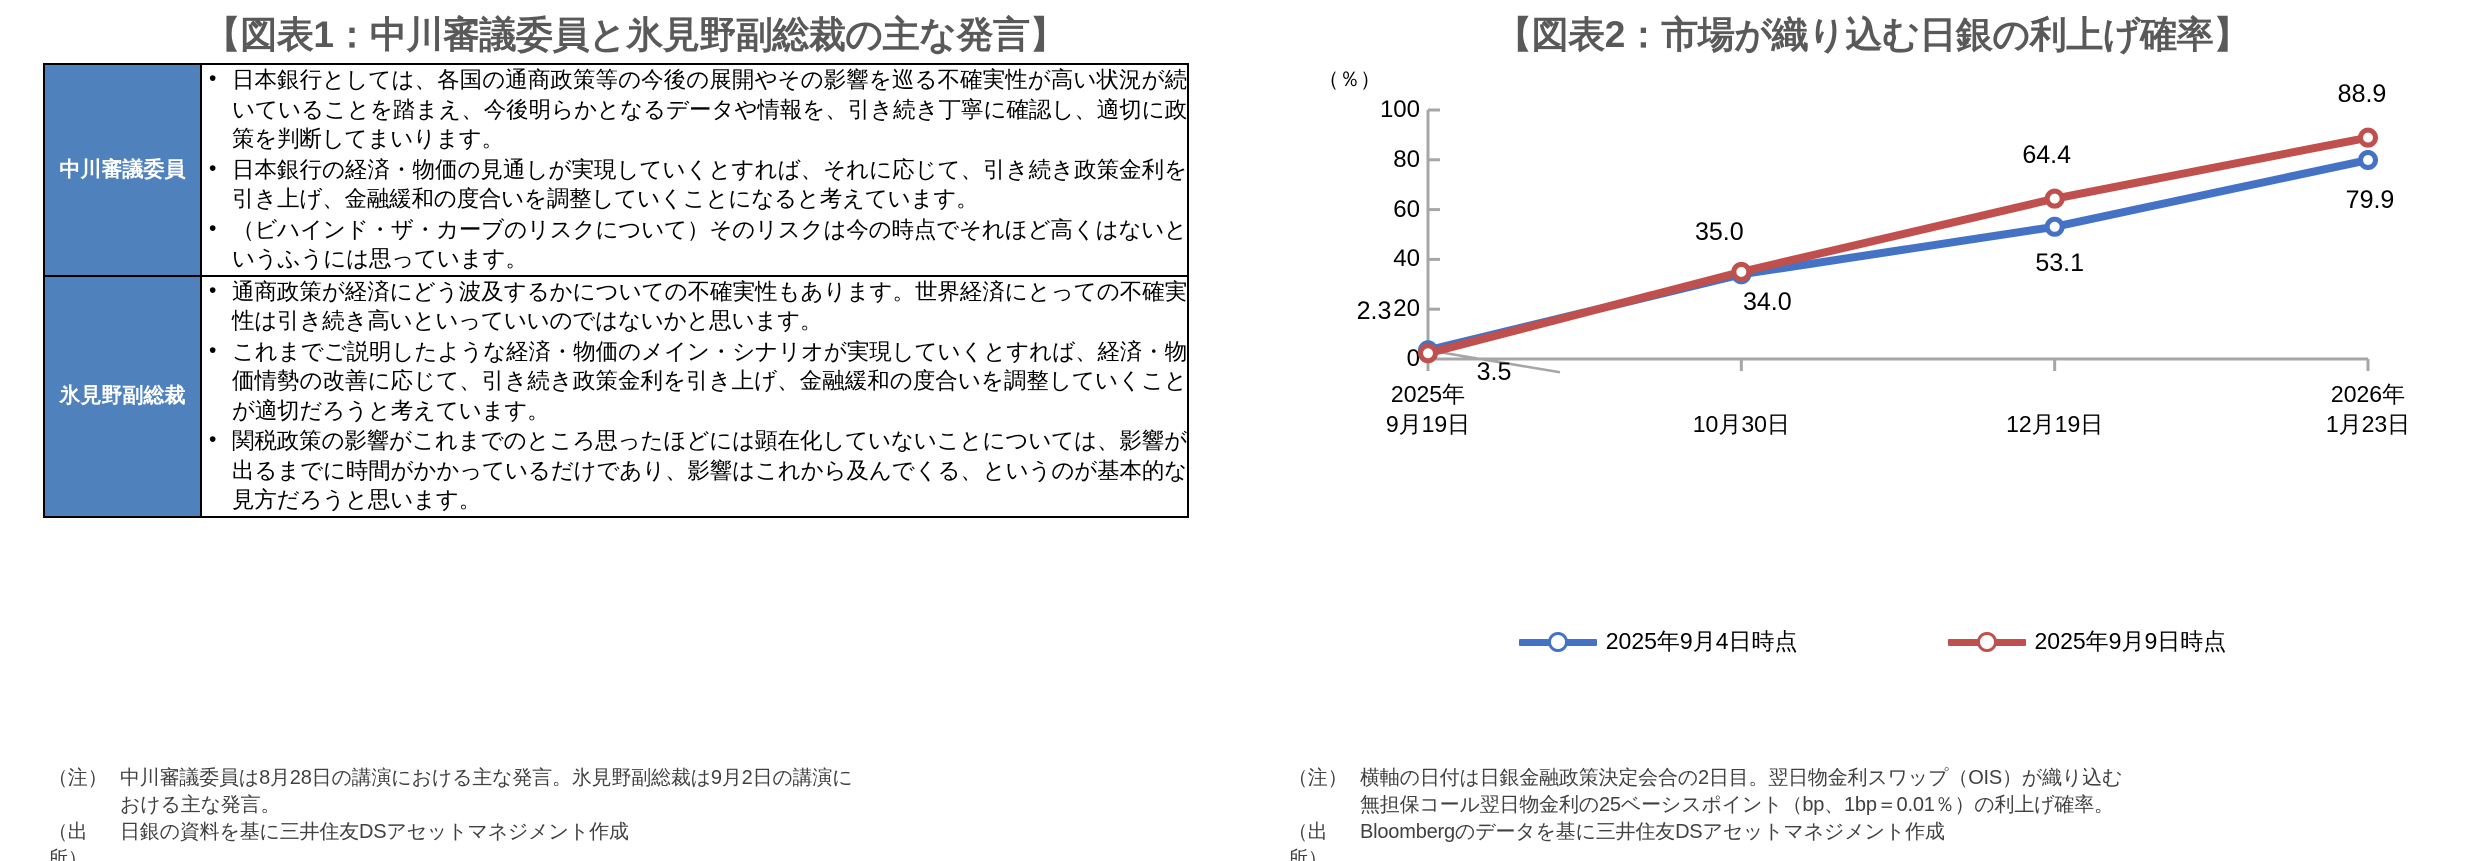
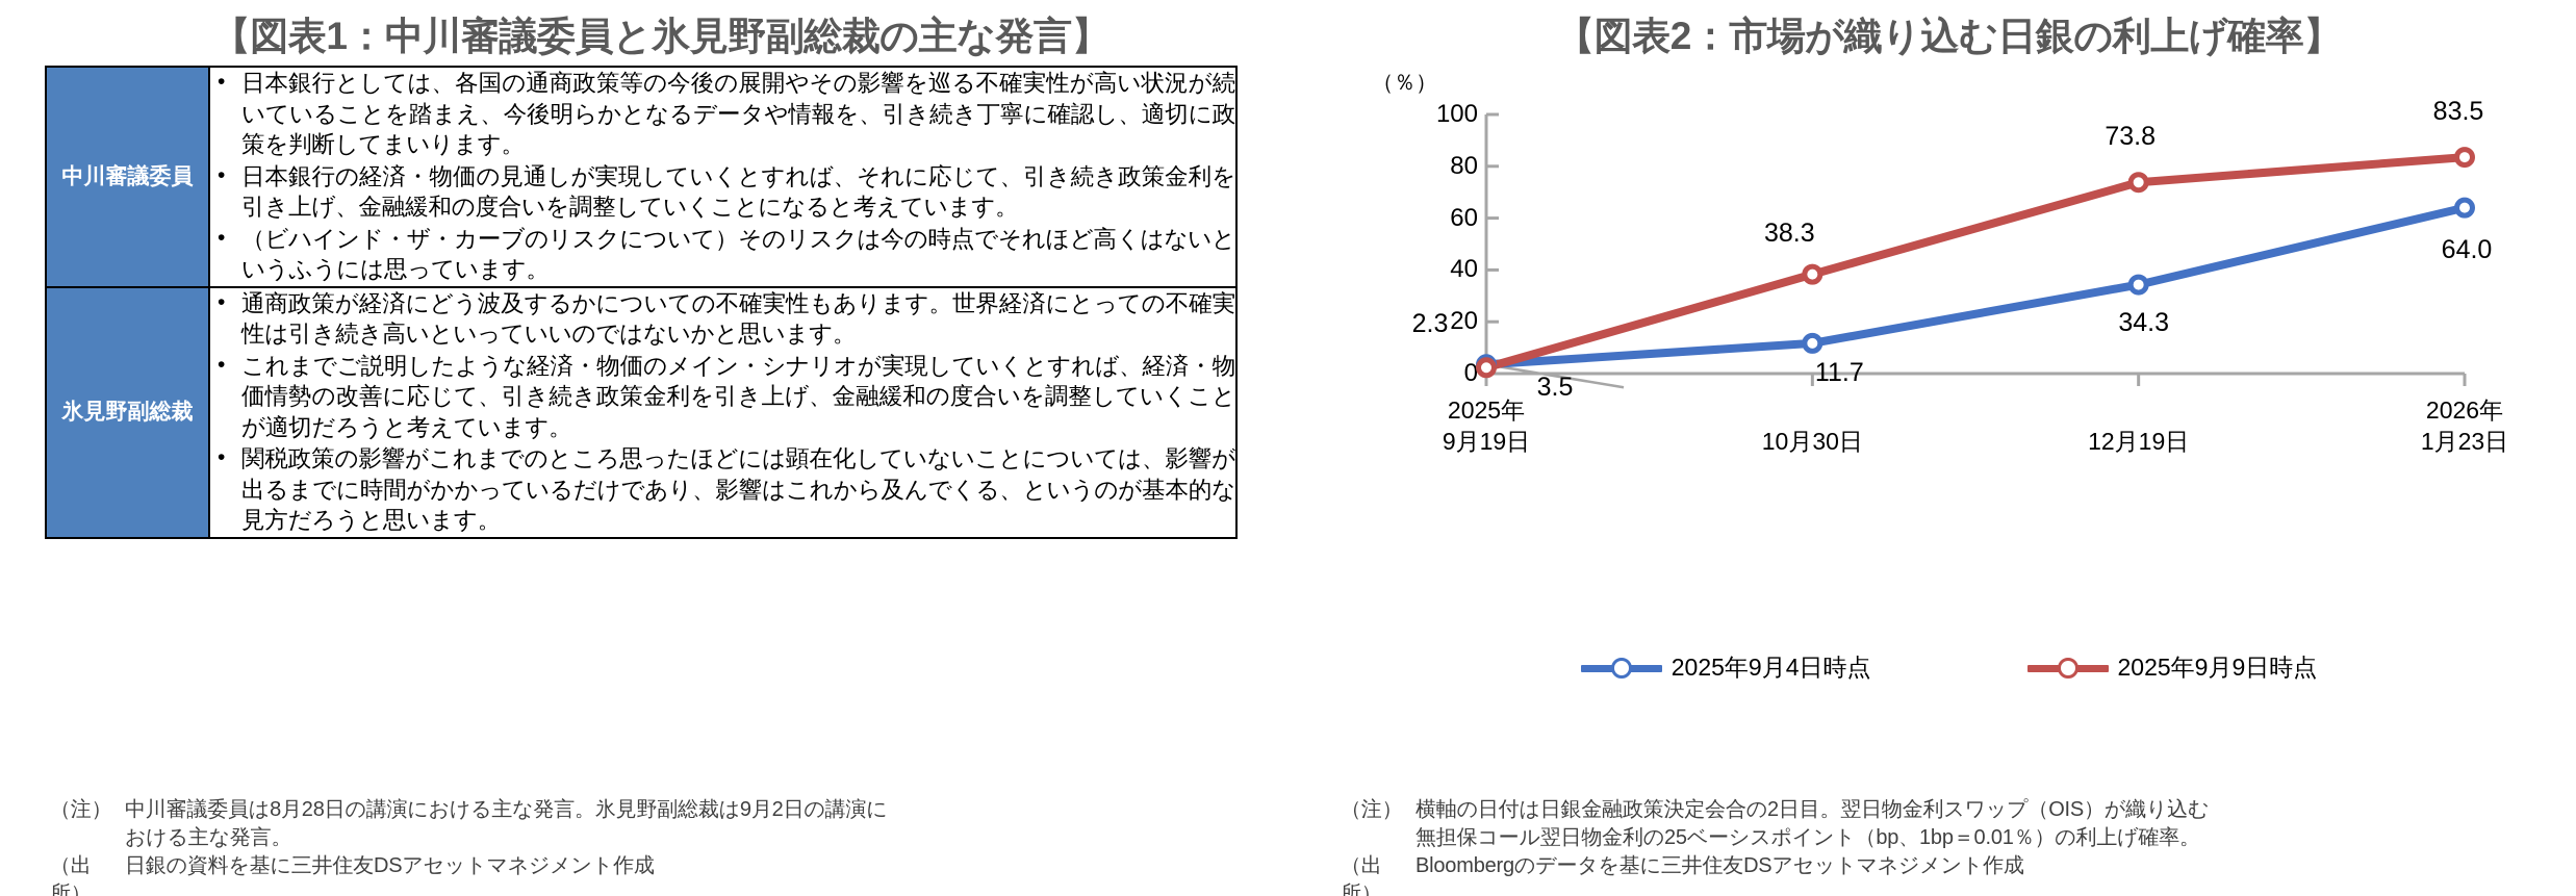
2025年9月4日時点/10月30日: 34.0 -> 11.7
2025年9月9日時点/10月30日: 35.0 -> 38.3
2025年9月4日時点/12月19日: 53.1 -> 34.3
2025年9月9日時点/12月19日: 64.4 -> 73.8
2025年9月4日時点/1月23日: 79.9 -> 64.0
2025年9月9日時点/1月23日: 88.9 -> 83.5
